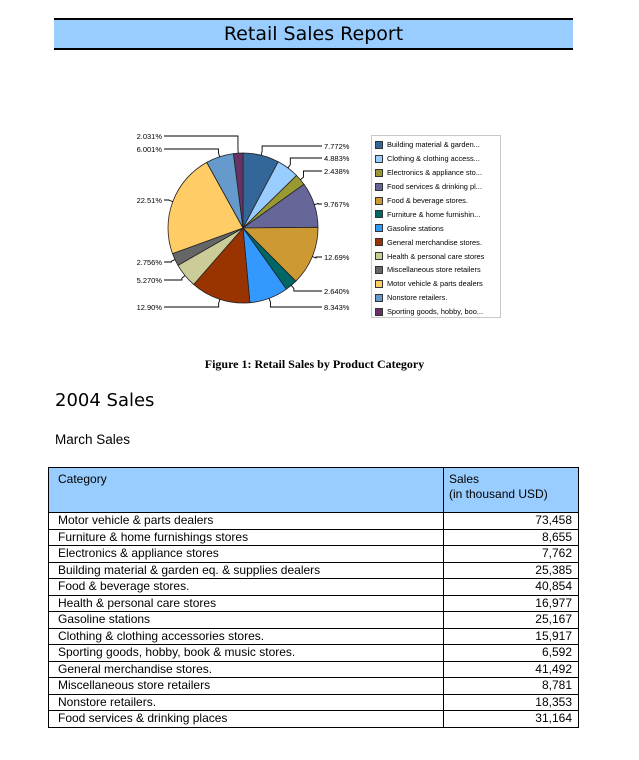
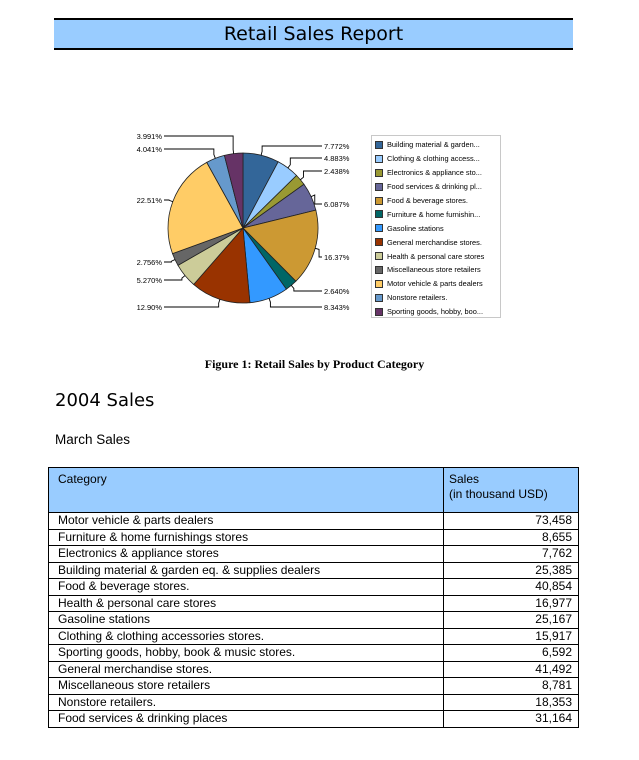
Food services & drinking pl...: 9.767% -> 6.087%
Food & beverage stores.: 12.69% -> 16.37%
Nonstore retailers.: 6.001% -> 4.041%
Sporting goods, hobby, boo...: 2.031% -> 3.991%
